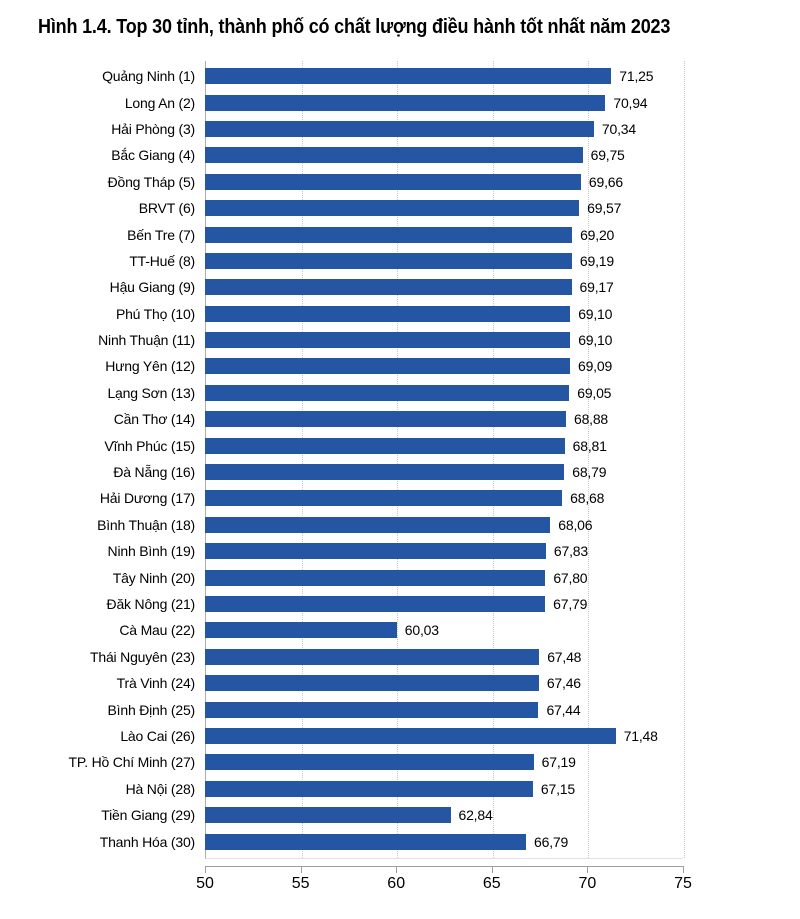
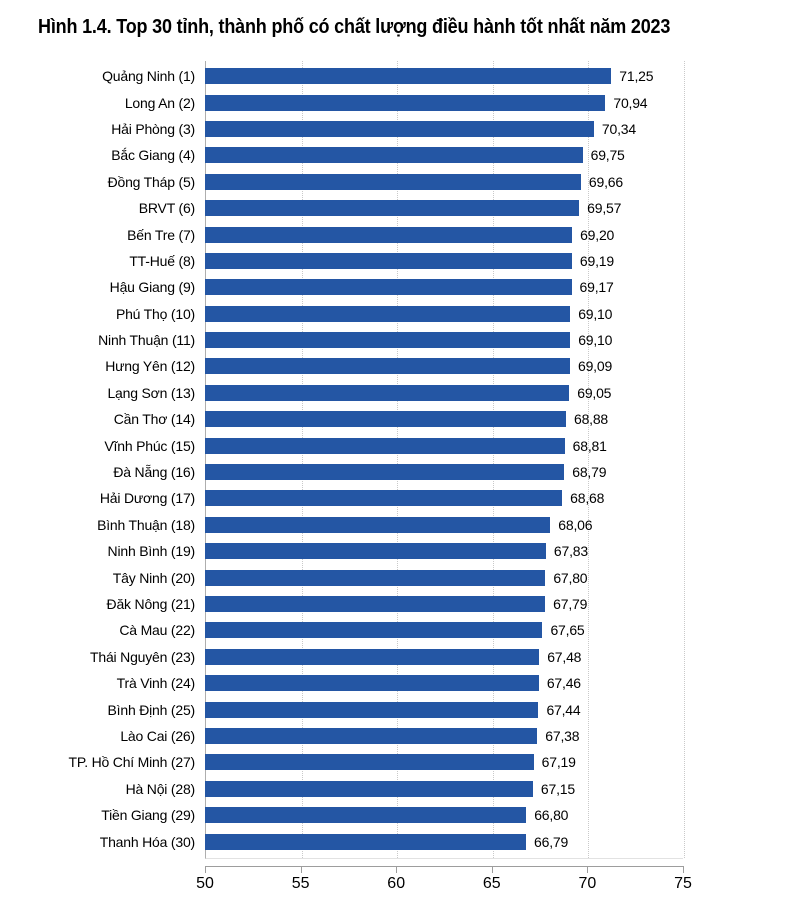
Cà Mau (22): 60,03 -> 67,65
Lào Cai (26): 71,48 -> 67,38
Tiền Giang (29): 62,84 -> 66,80
